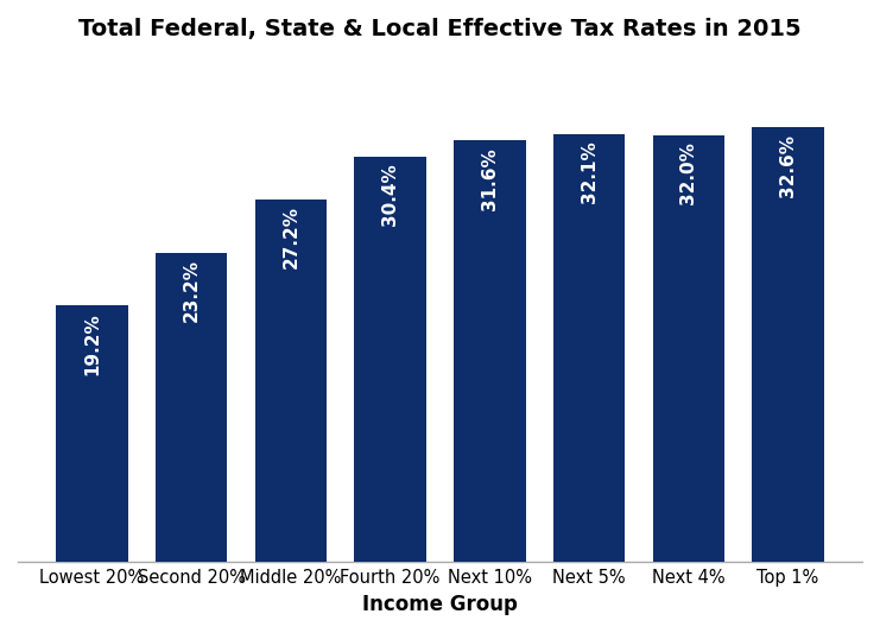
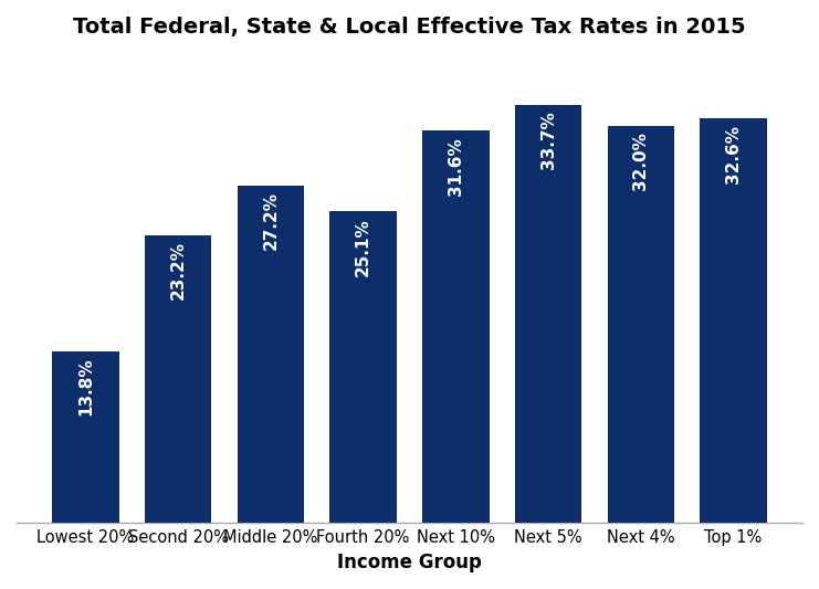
Lowest 20%: 19.2% -> 13.8%
Fourth 20%: 30.4% -> 25.1%
Next 5%: 32.1% -> 33.7%
